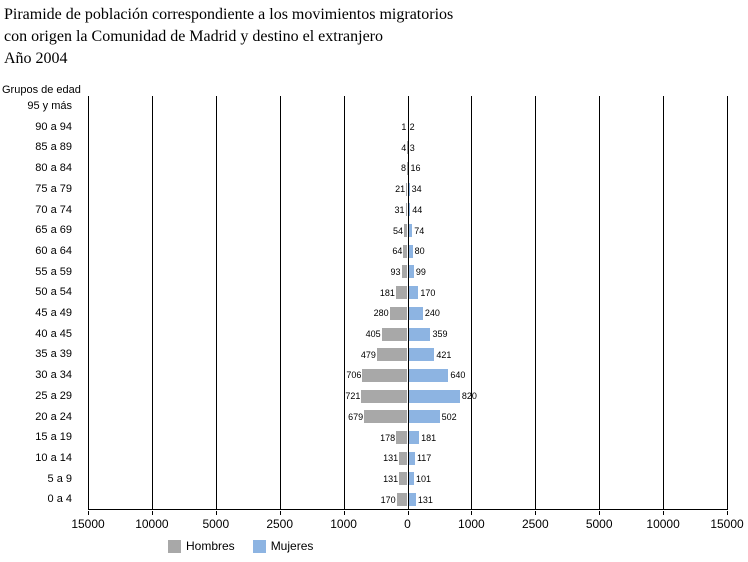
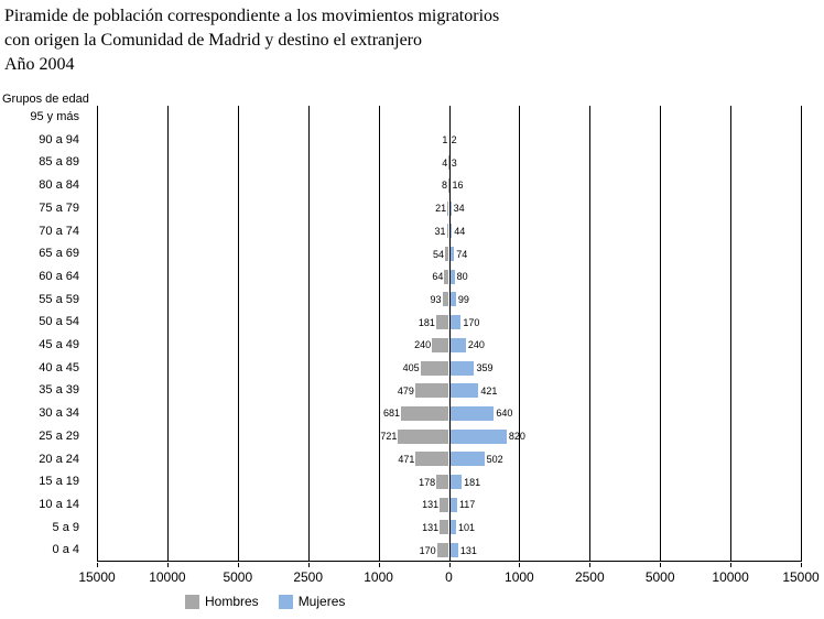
Hombres/45 a 49: 280 -> 240
Hombres/30 a 34: 706 -> 681
Hombres/20 a 24: 679 -> 471
